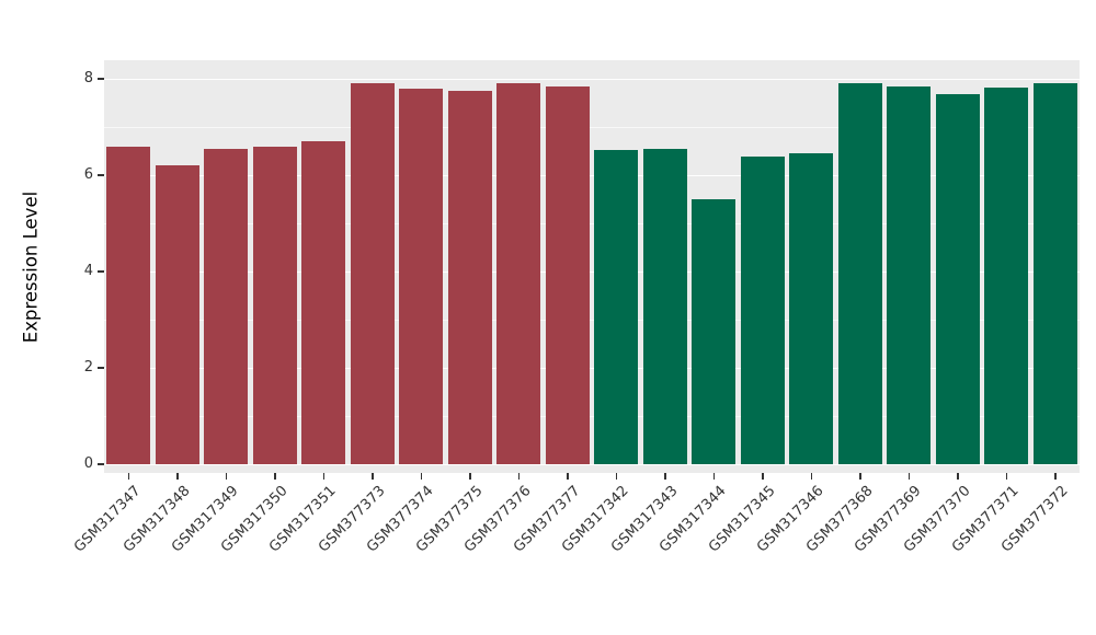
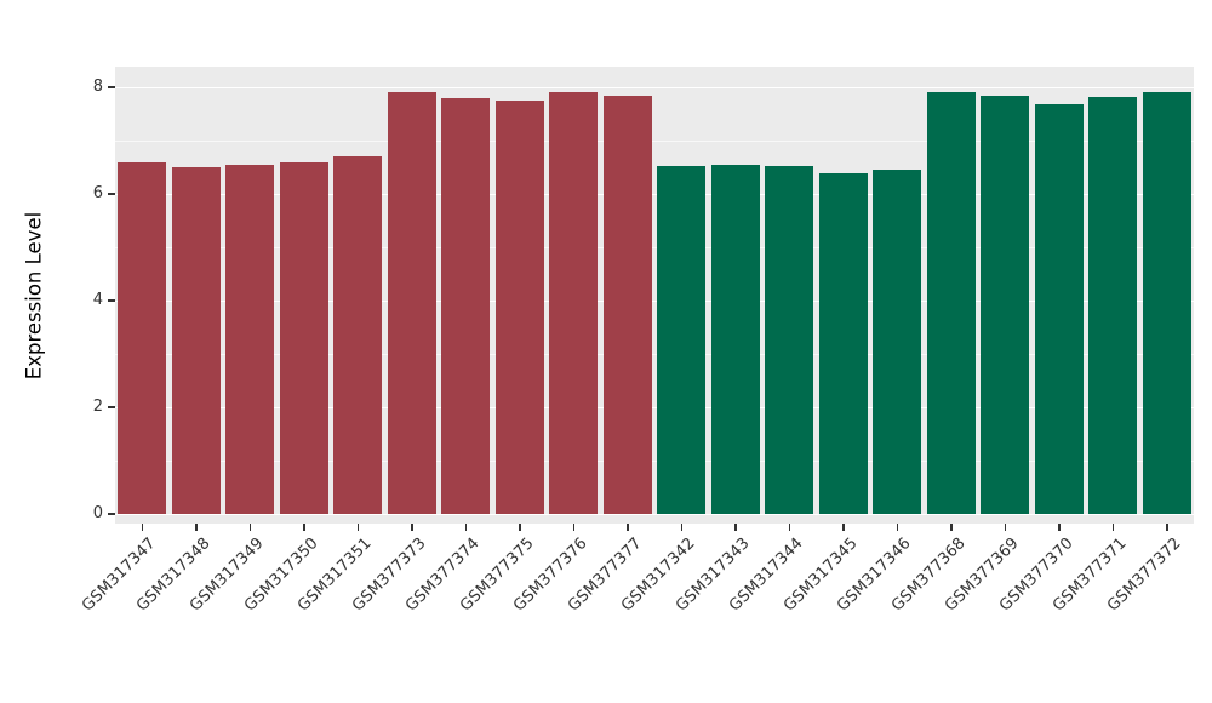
GSM317348: 6.2 -> 6.5
GSM317344: 5.5 -> 6.5
